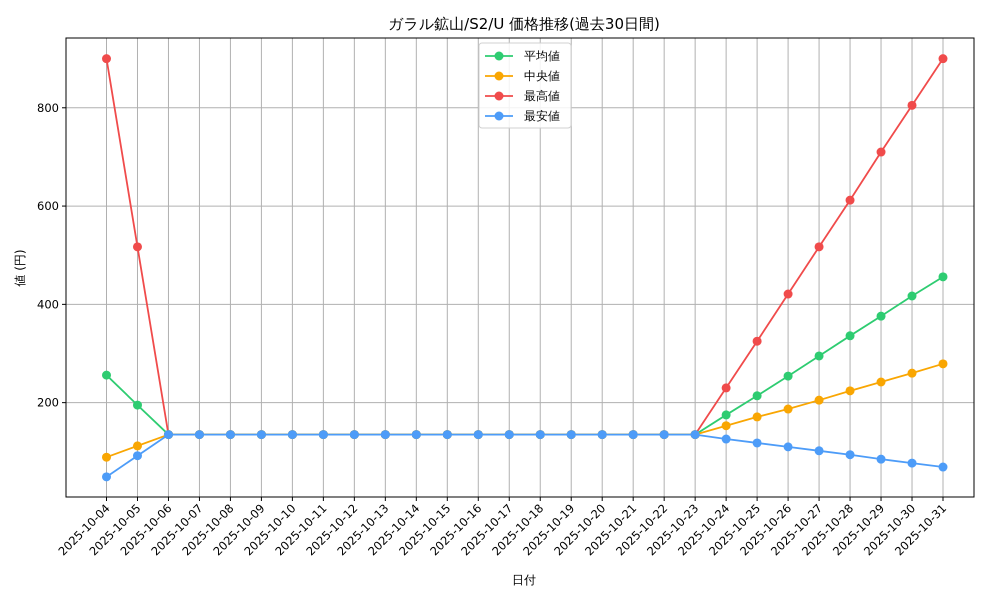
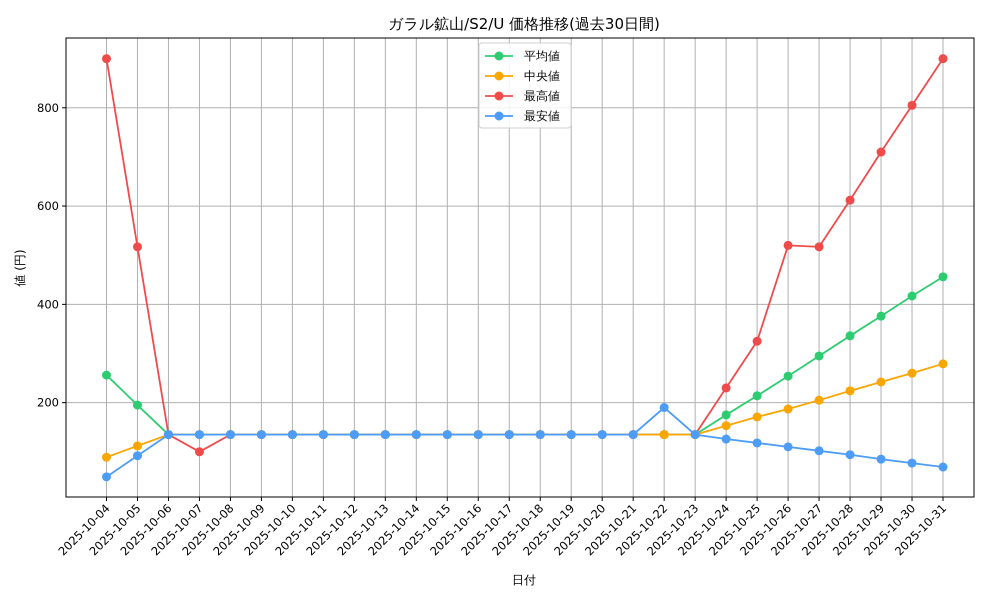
最高値/2025-10-07: 140 -> 100
最安値/2025-10-22: 140 -> 190
最高値/2025-10-26: 420 -> 520
